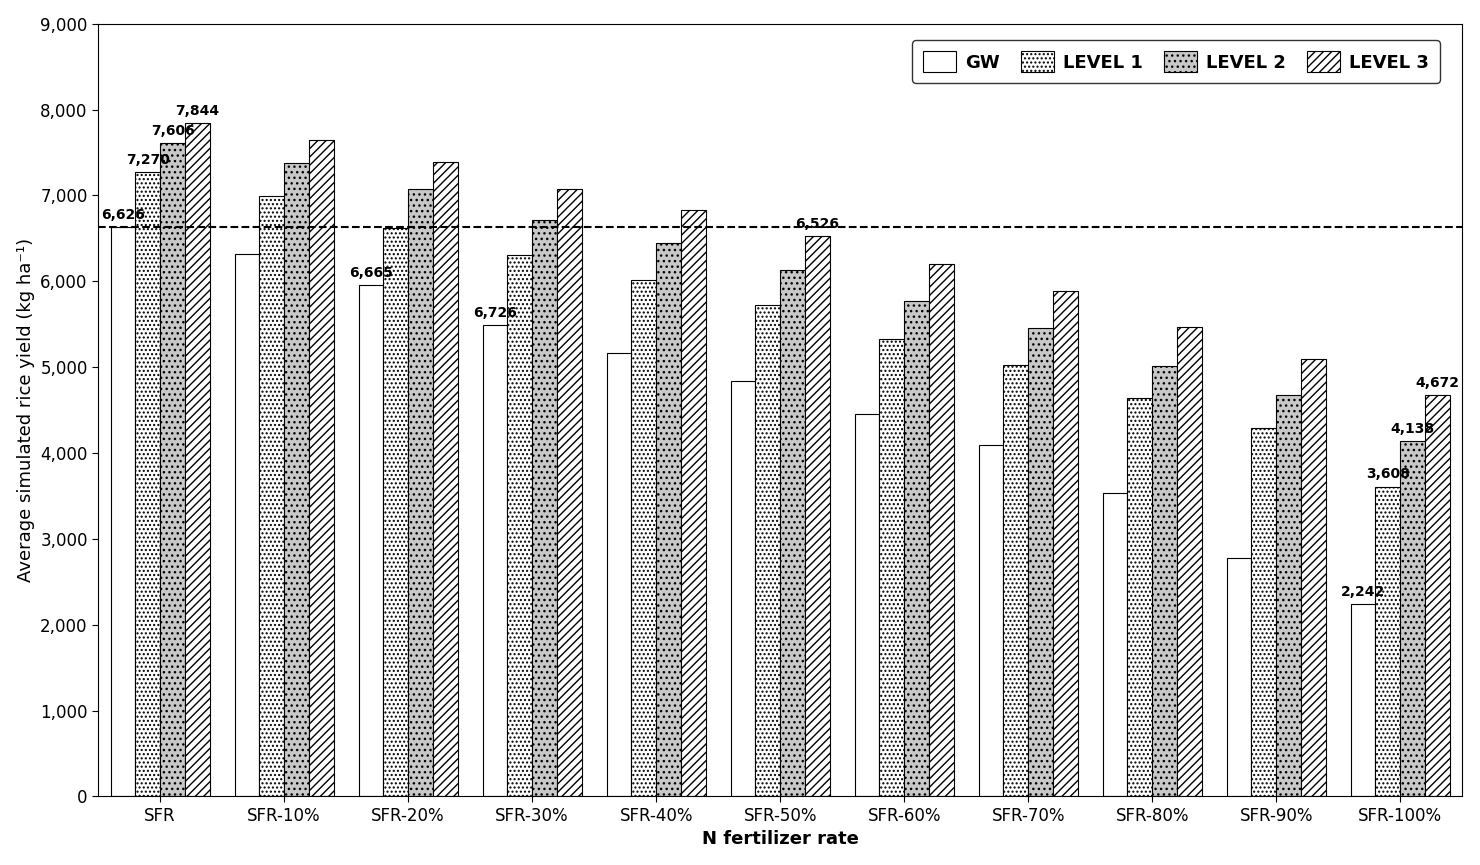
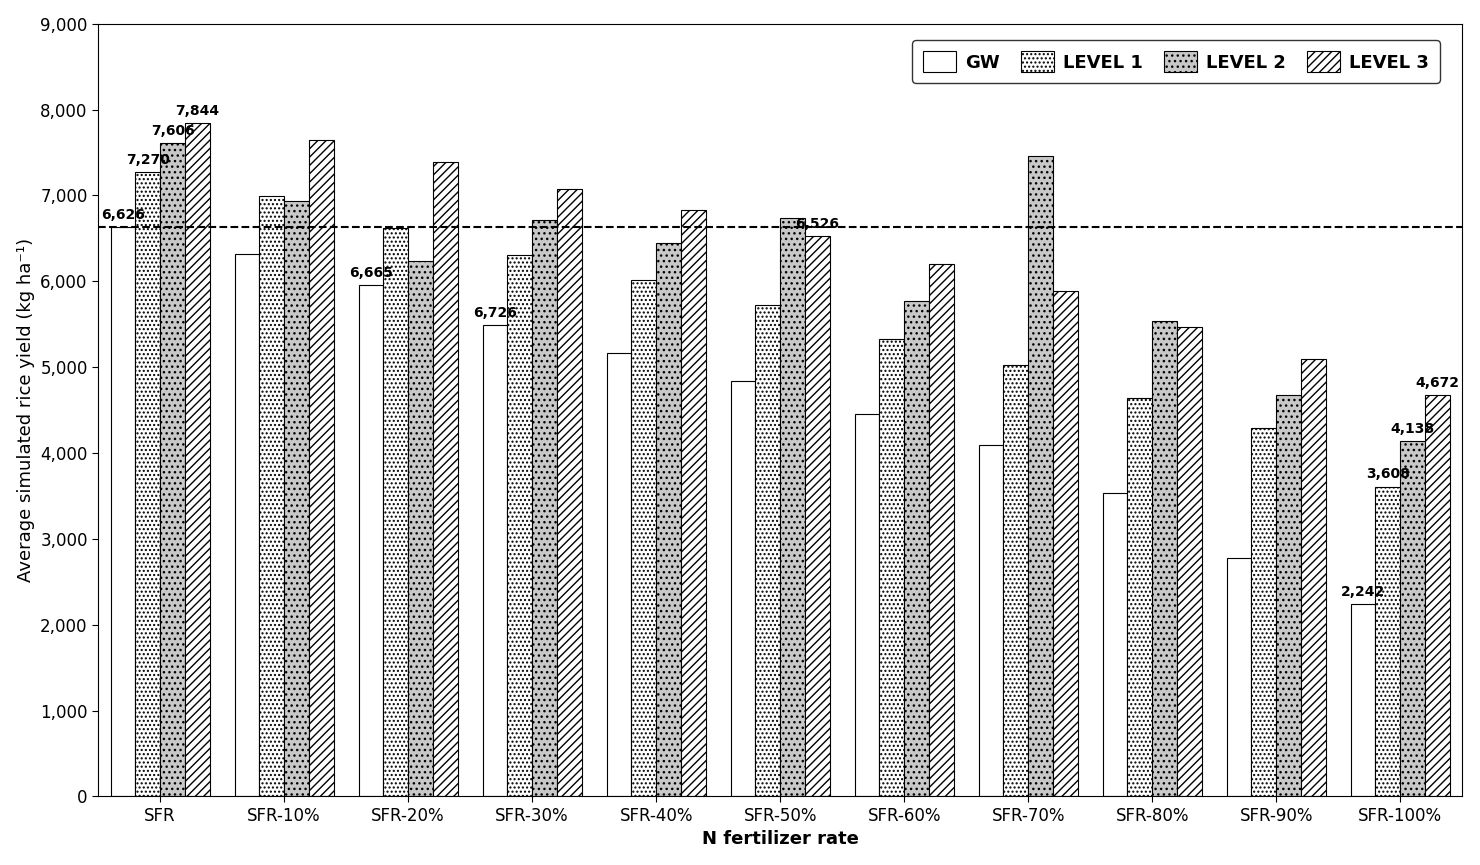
LEVEL 2/SFR-10%: 7,380 -> 6,940
LEVEL 2/SFR-20%: 7,070 -> 6,240
LEVEL 2/SFR-50%: 6,130 -> 6,740
LEVEL 2/SFR-70%: 5,460 -> 7,460
LEVEL 2/SFR-80%: 5,010 -> 5,540
